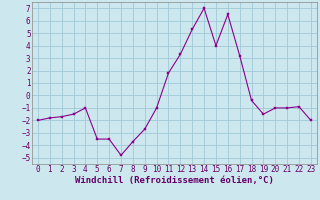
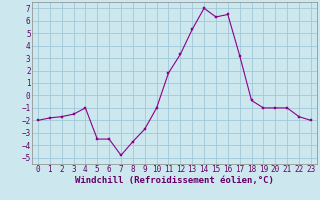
15: 4.0 -> 6.3
19: -1.5 -> -1.0
22: -0.9 -> -1.7
